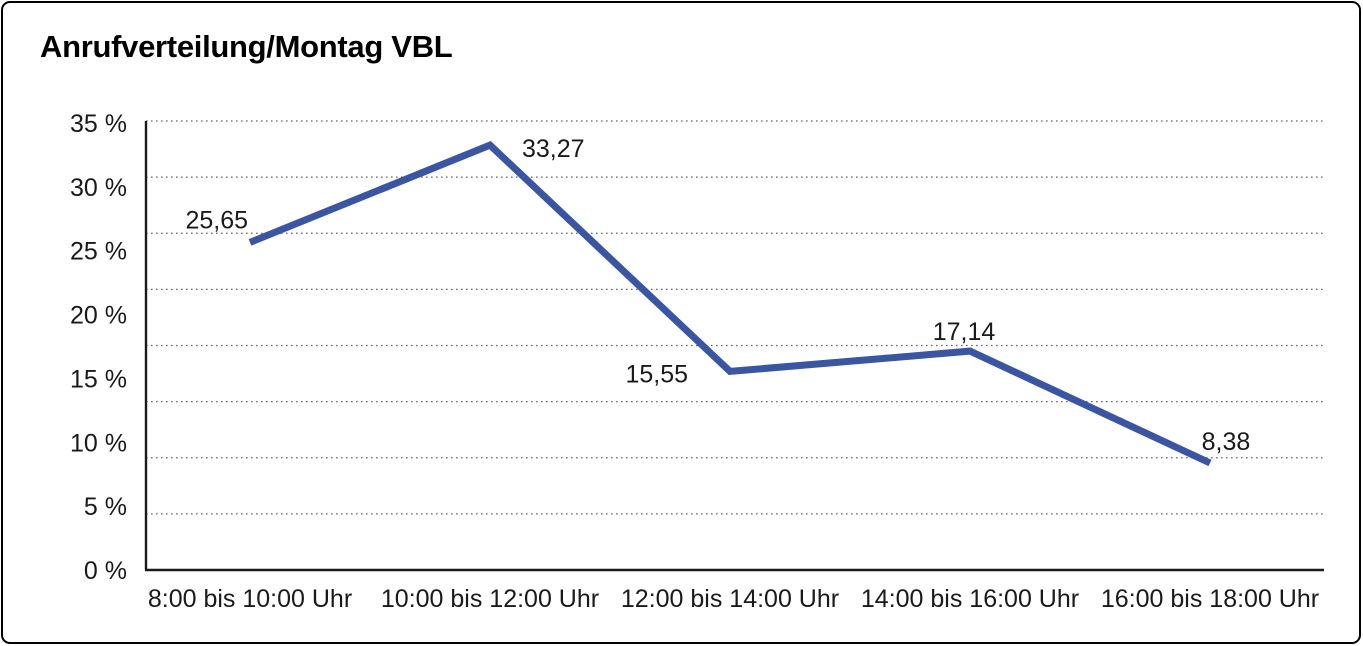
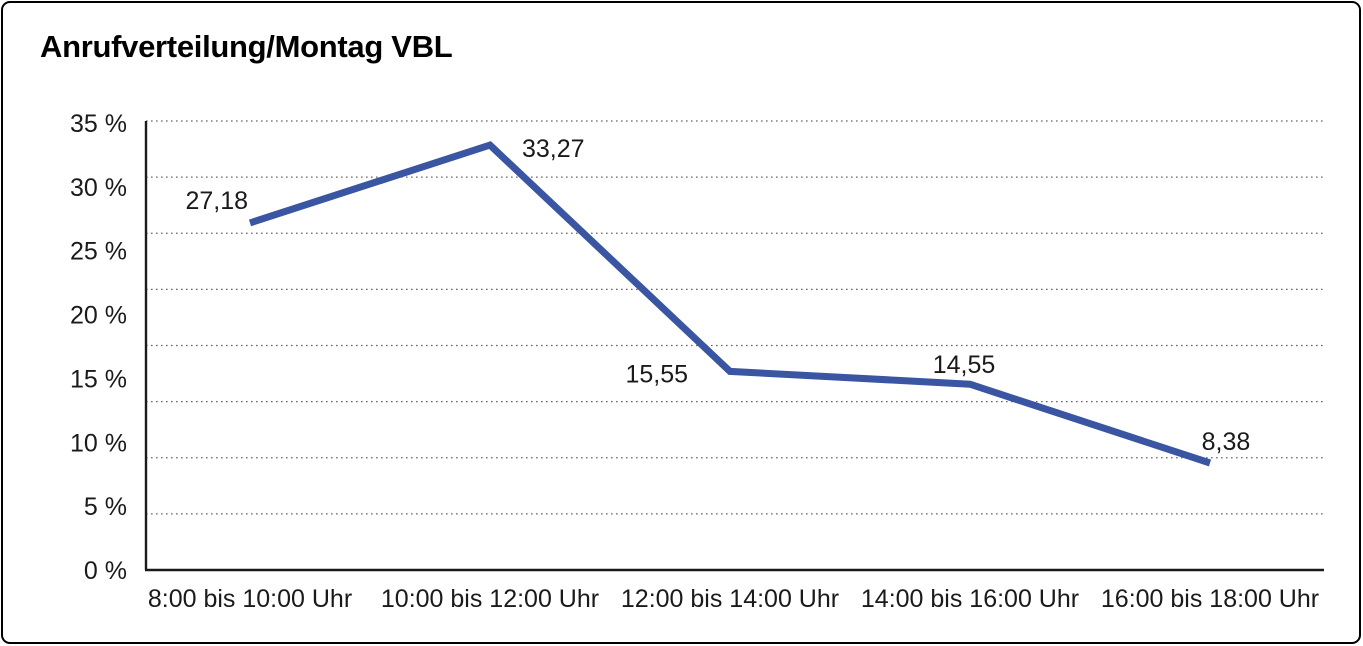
8:00 bis 10:00 Uhr: 25,65 -> 27,18
14:00 bis 16:00 Uhr: 17,14 -> 14,55
